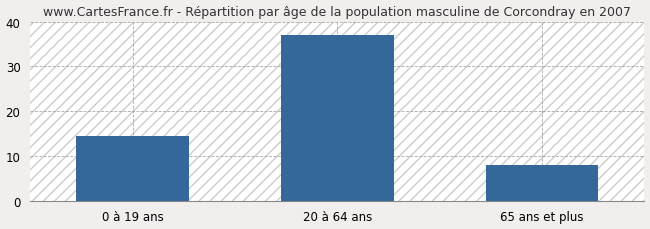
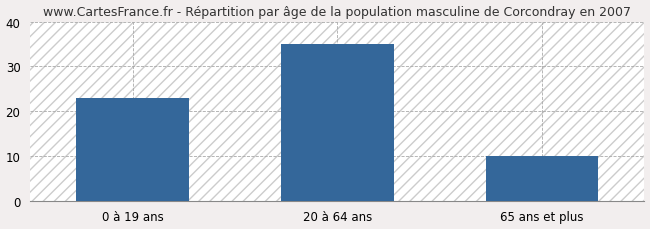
0 à 19 ans: 14.5 -> 23.0
20 à 64 ans: 37.0 -> 35.0
65 ans et plus: 8.0 -> 10.0
